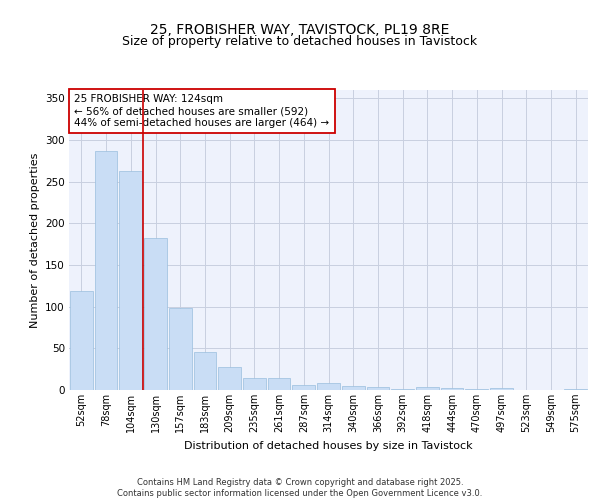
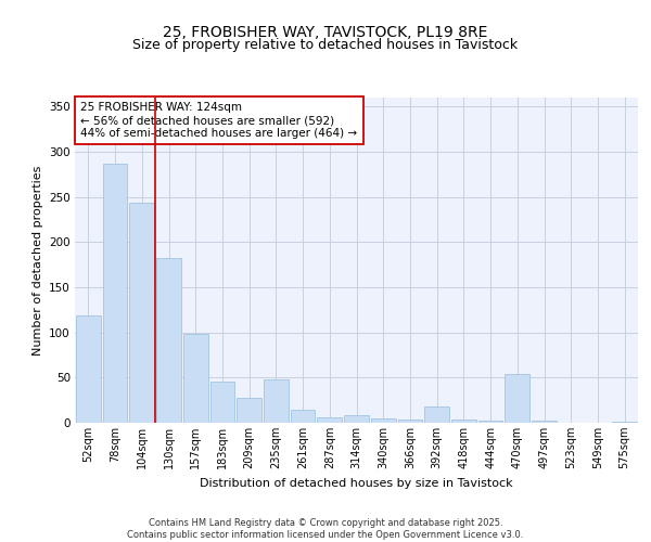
104sqm: 263 -> 244
235sqm: 15 -> 48
392sqm: 1 -> 18
470sqm: 1 -> 54
